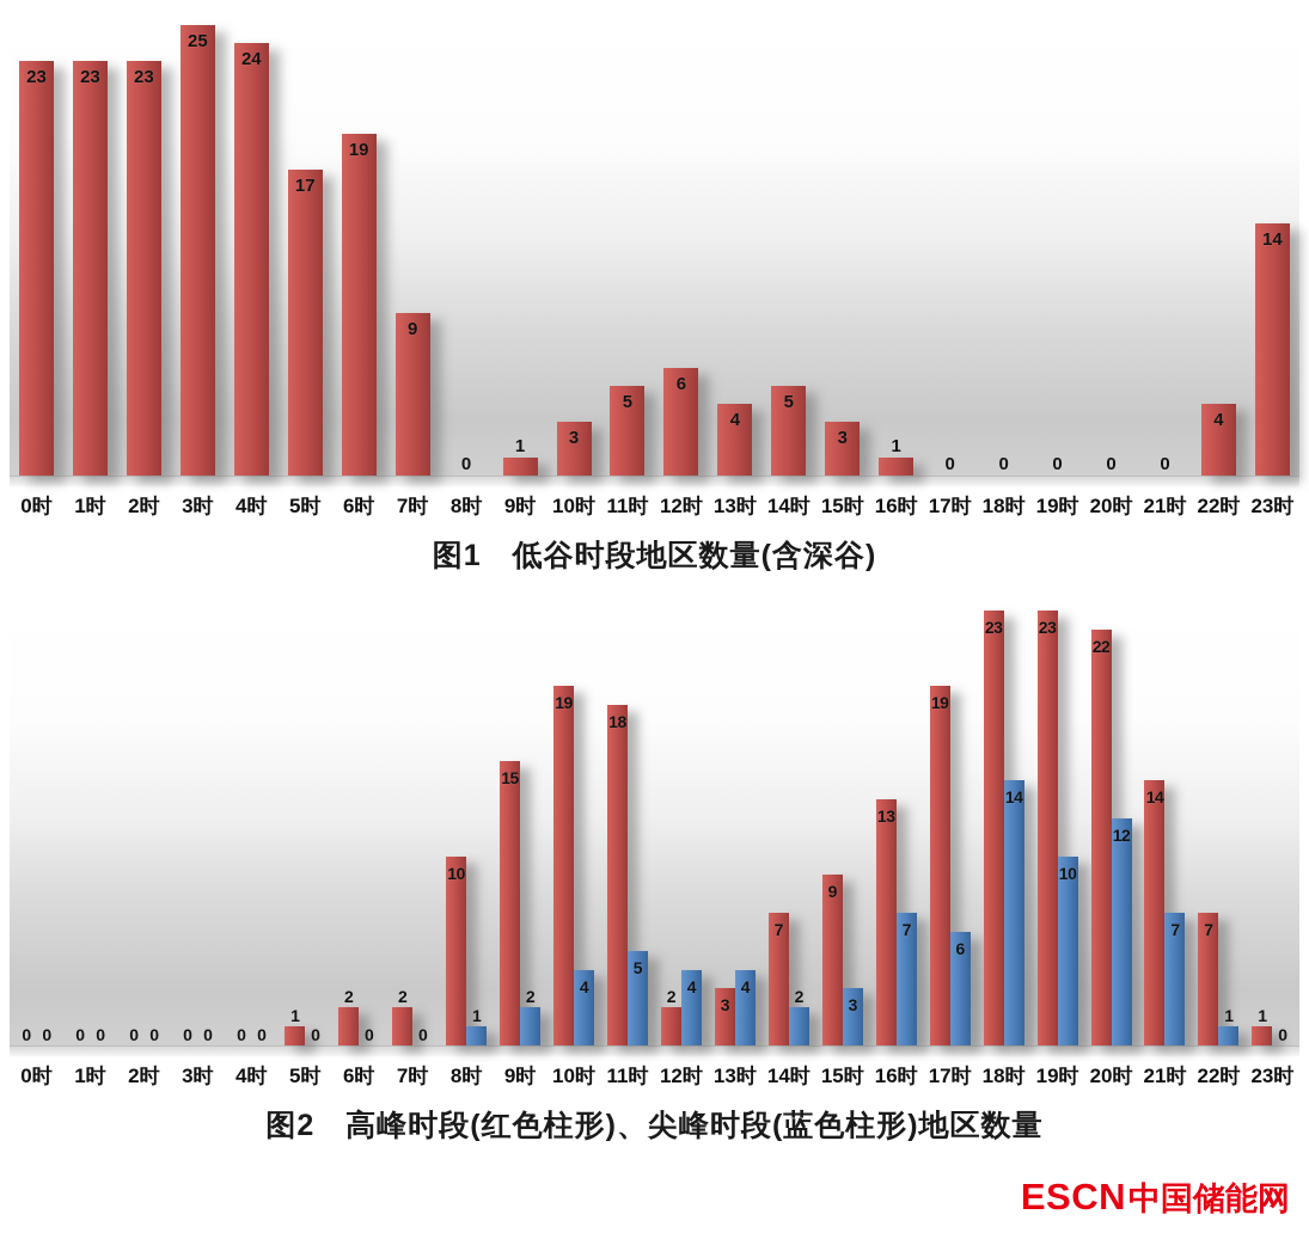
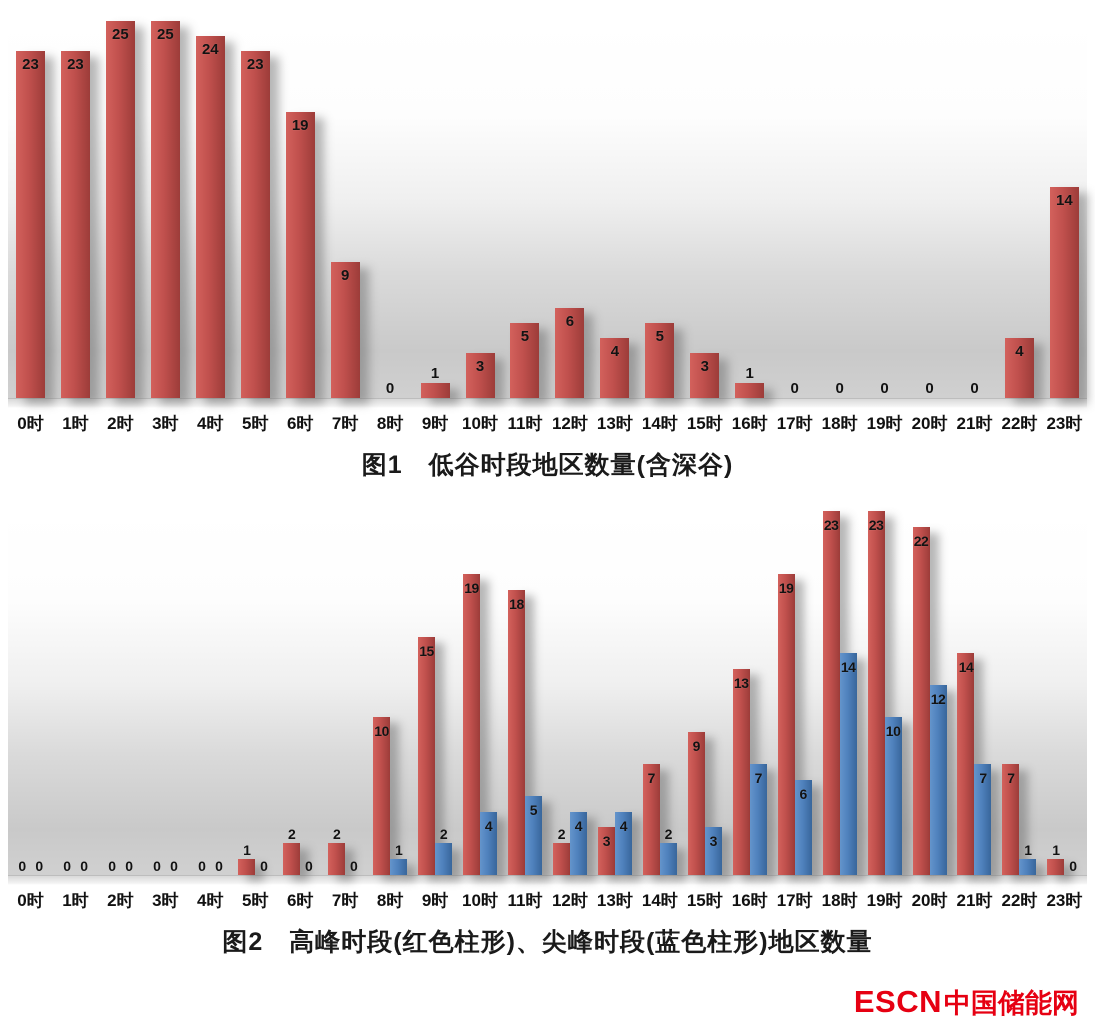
图1 低谷时段地区数量(含深谷)/2时: 23 -> 25
图1 低谷时段地区数量(含深谷)/5时: 17 -> 23
